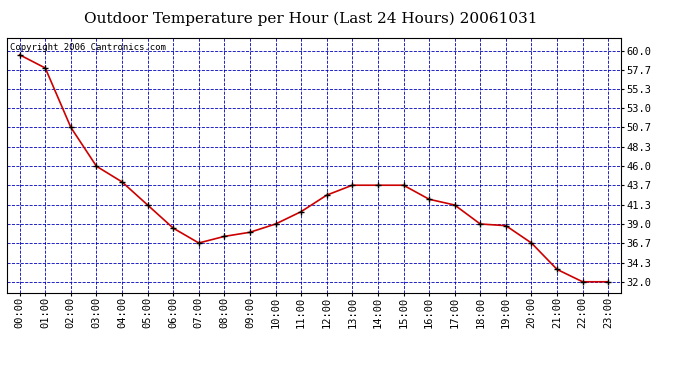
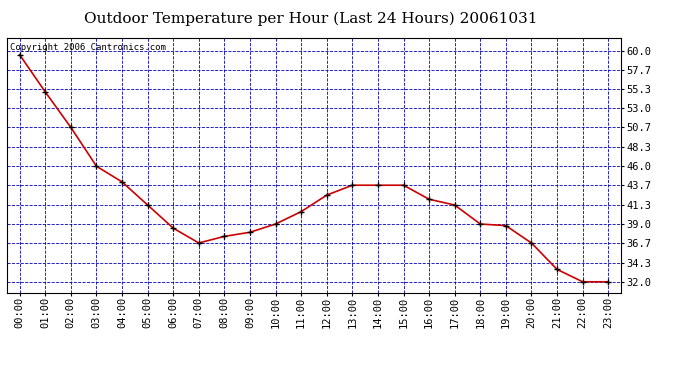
01:00: 57.9 -> 55.0
